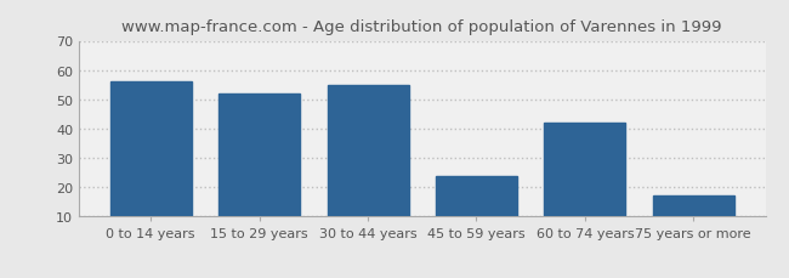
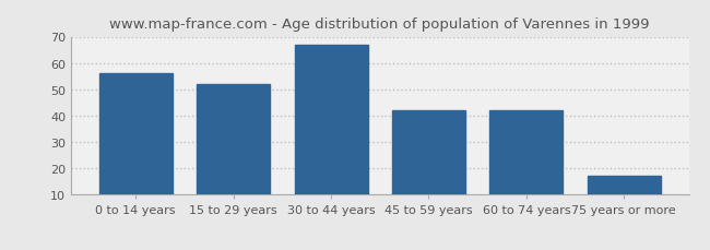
30 to 44 years: 55 -> 67
45 to 59 years: 24 -> 42
